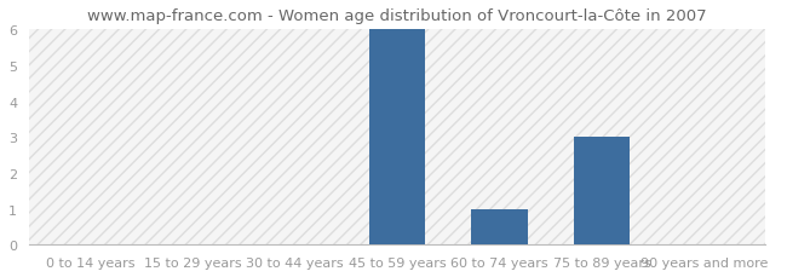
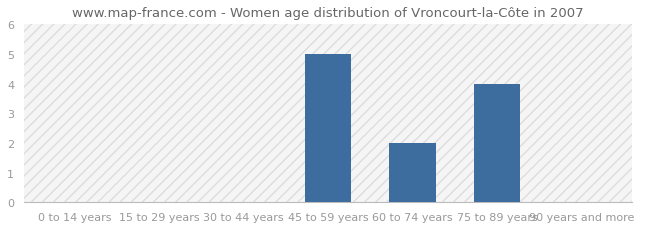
45 to 59 years: 6 -> 5
60 to 74 years: 1 -> 2
75 to 89 years: 3 -> 4
